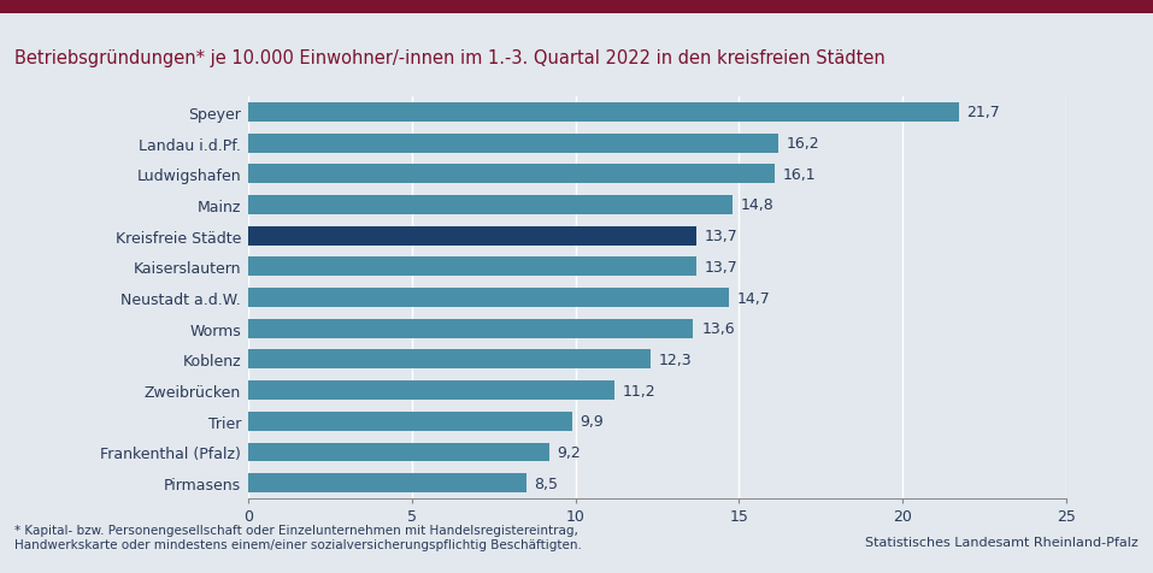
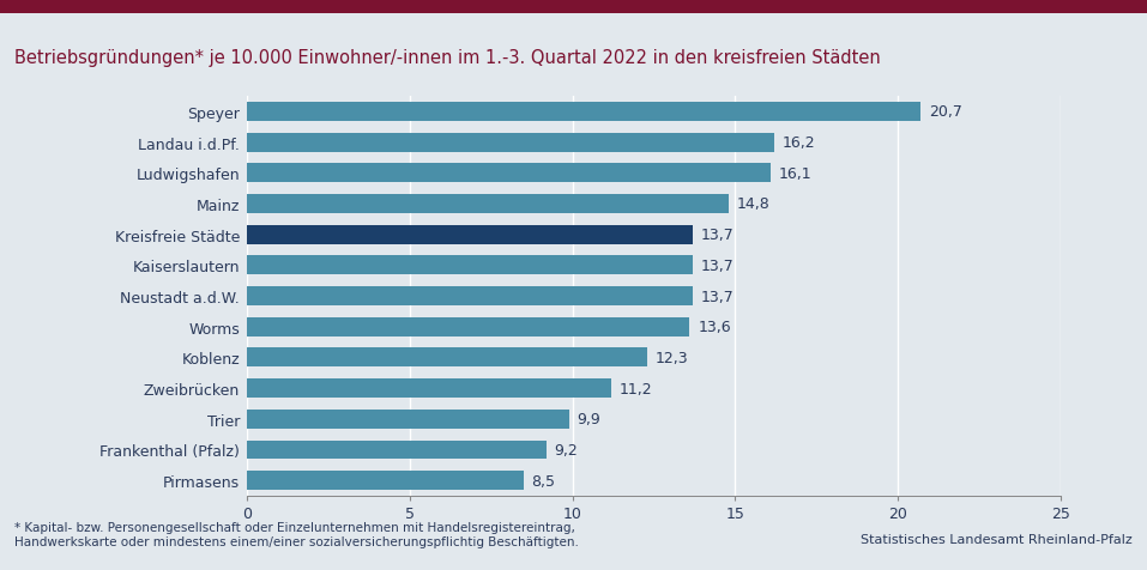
Speyer: 21,7 -> 20,7
Neustadt a.d.W.: 14,7 -> 13,7
